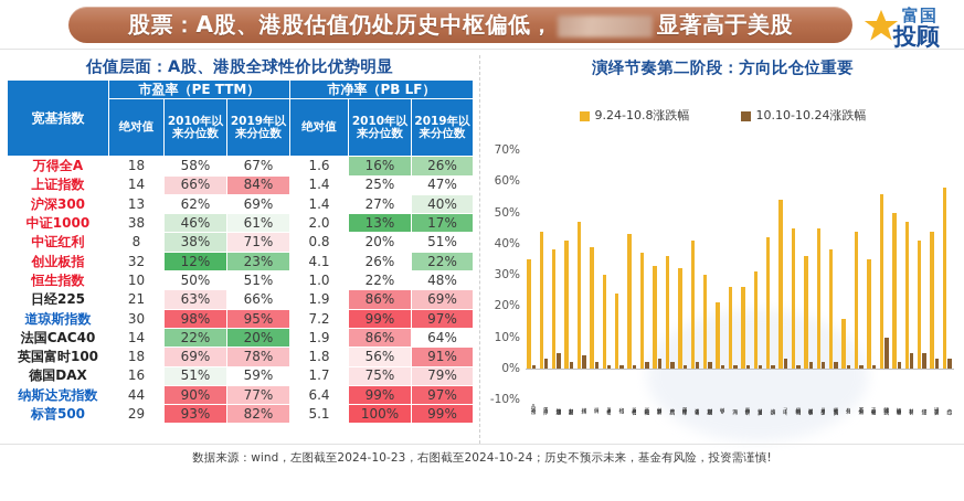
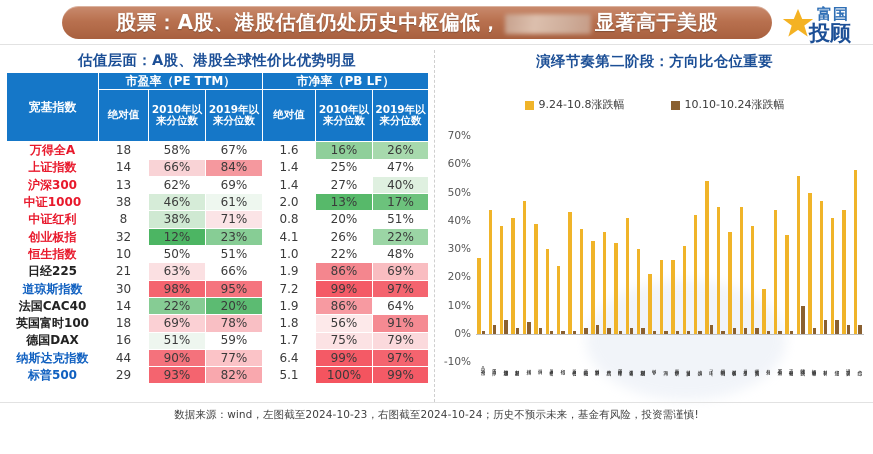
9.24-10.8涨跌幅/万得全A: 35% -> 27%
